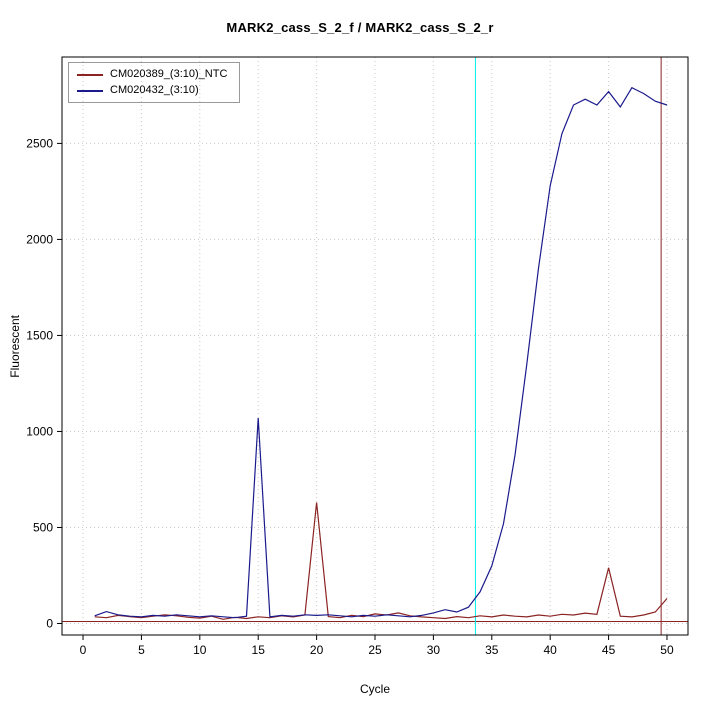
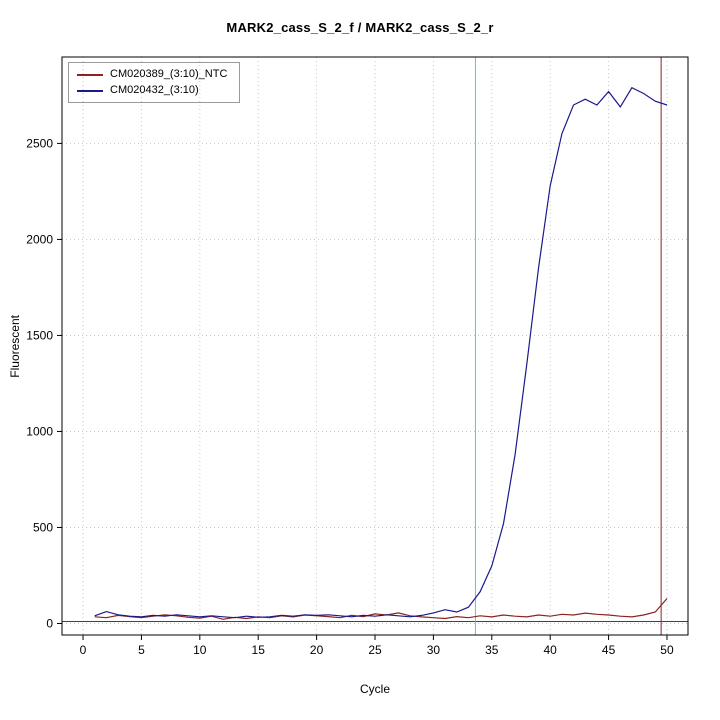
CM020432_(3:10)/15: 1070 -> 30
CM020389_(3:10)_NTC/20: 630 -> 40
CM020389_(3:10)_NTC/45: 290 -> 40
